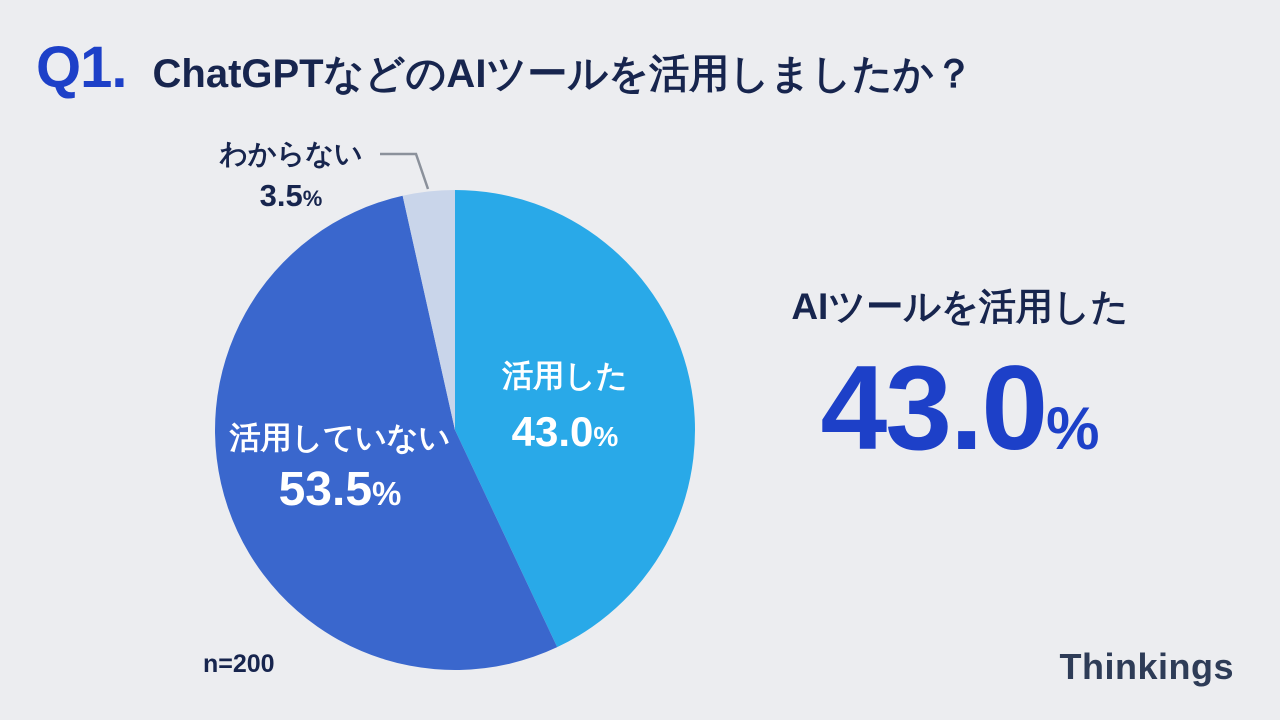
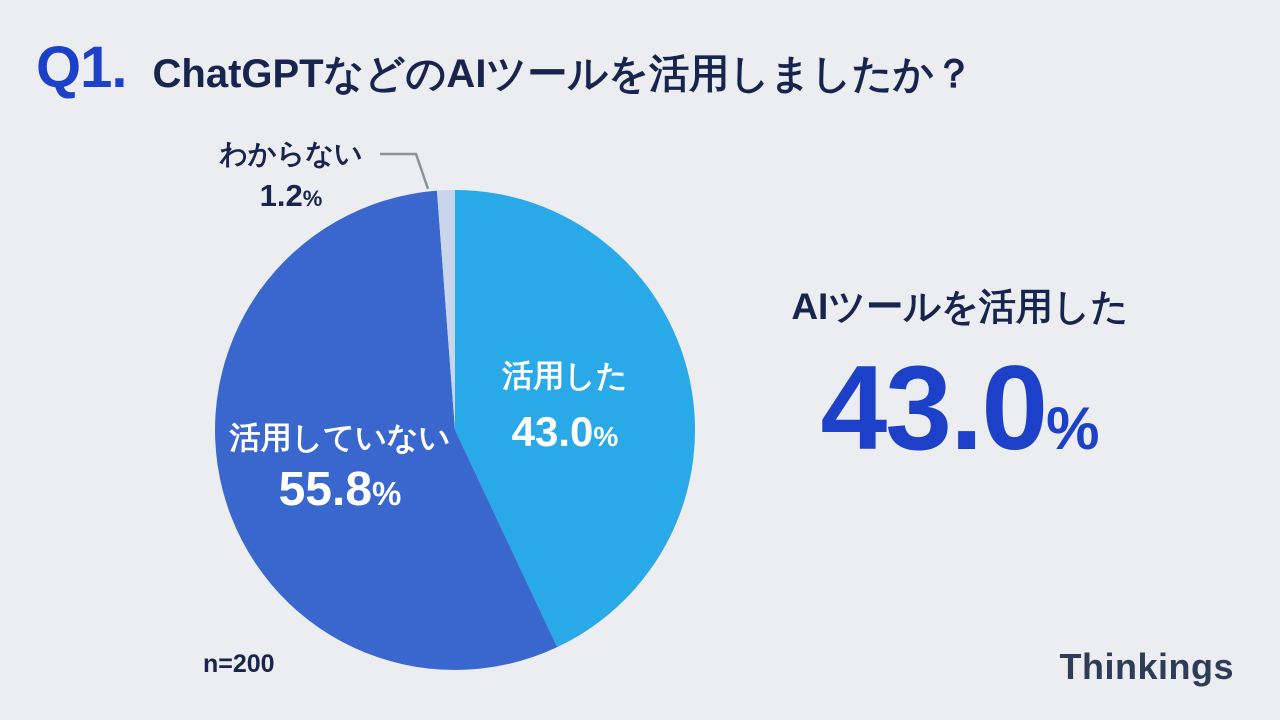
活用していない: 53.5 -> 55.8
わからない: 3.5 -> 1.2
